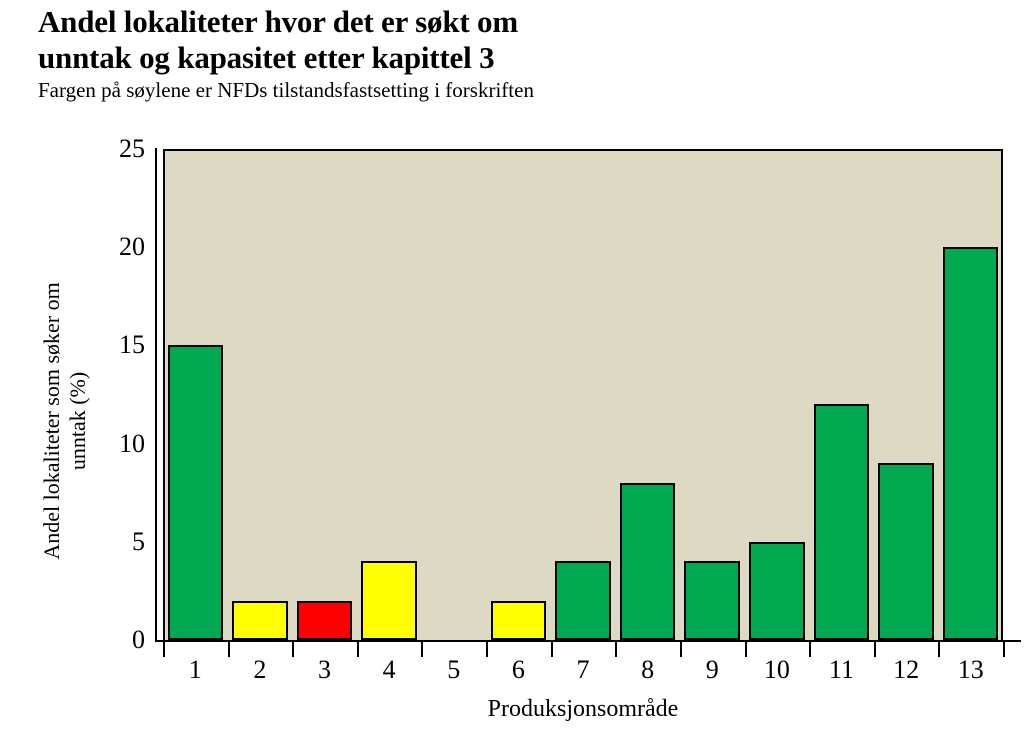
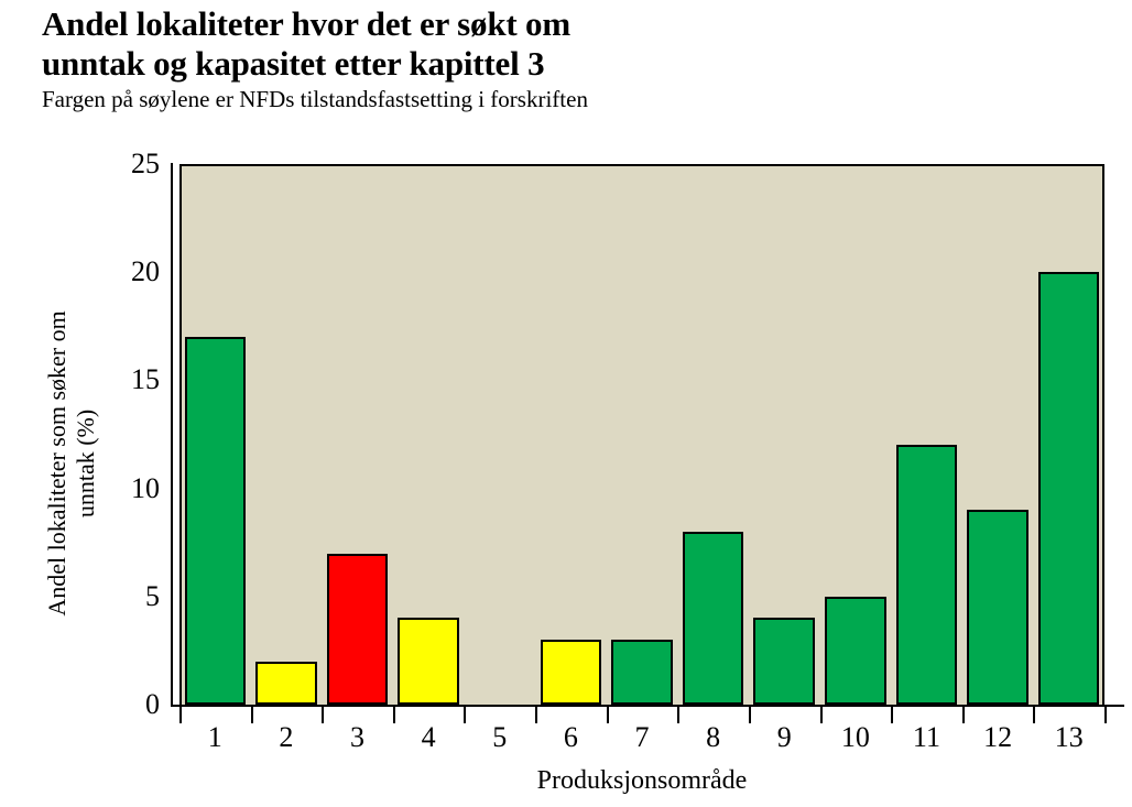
1: 15 -> 17
3: 2 -> 7
6: 2 -> 3
7: 4 -> 3
